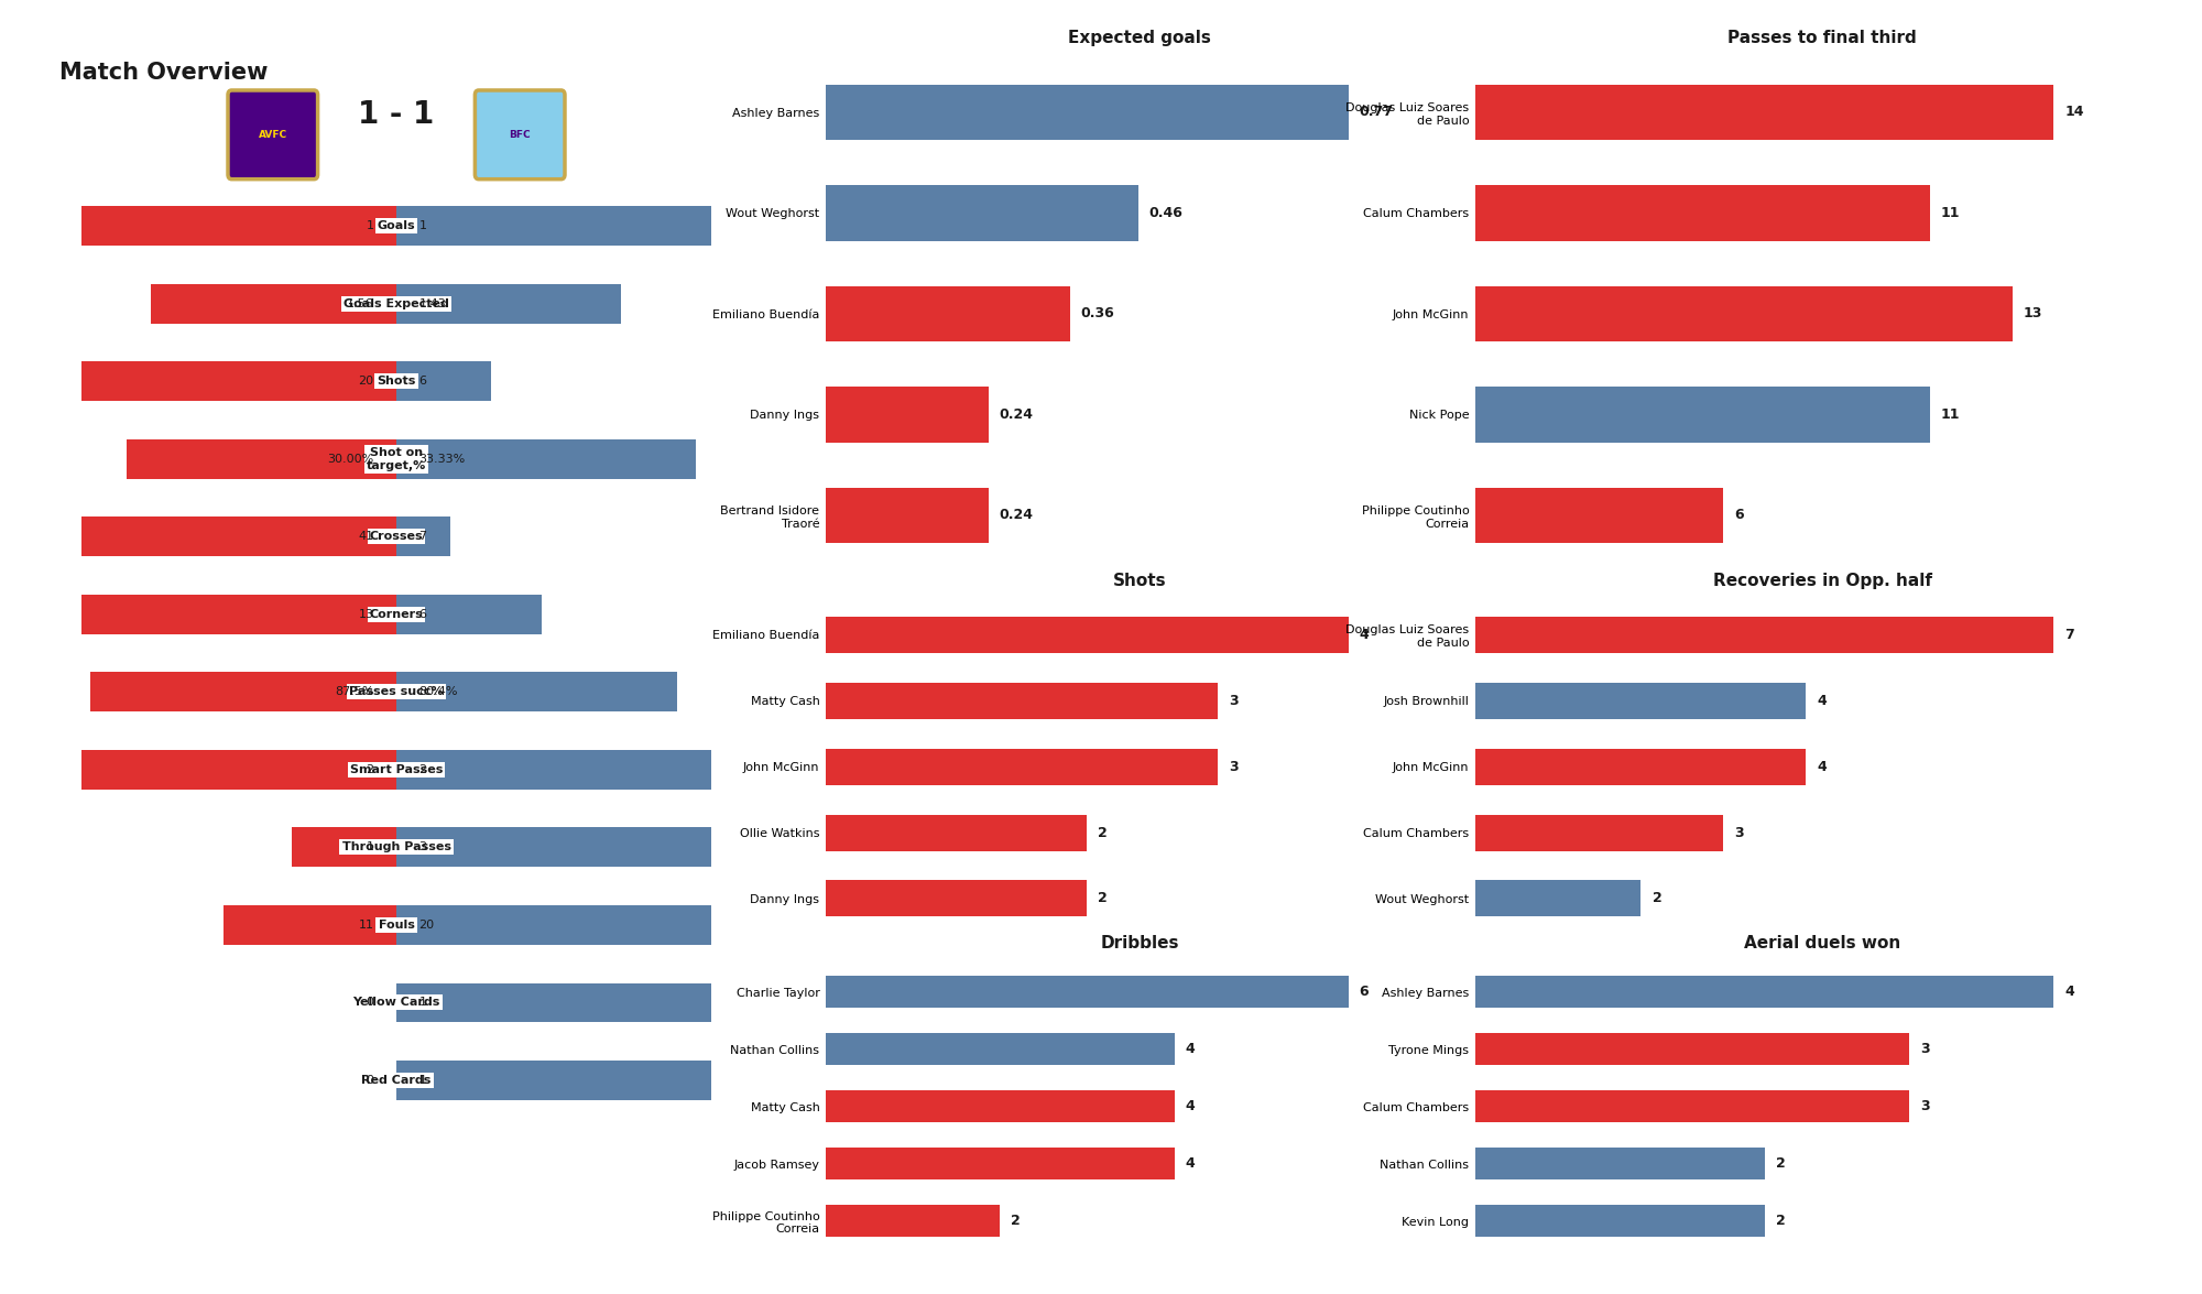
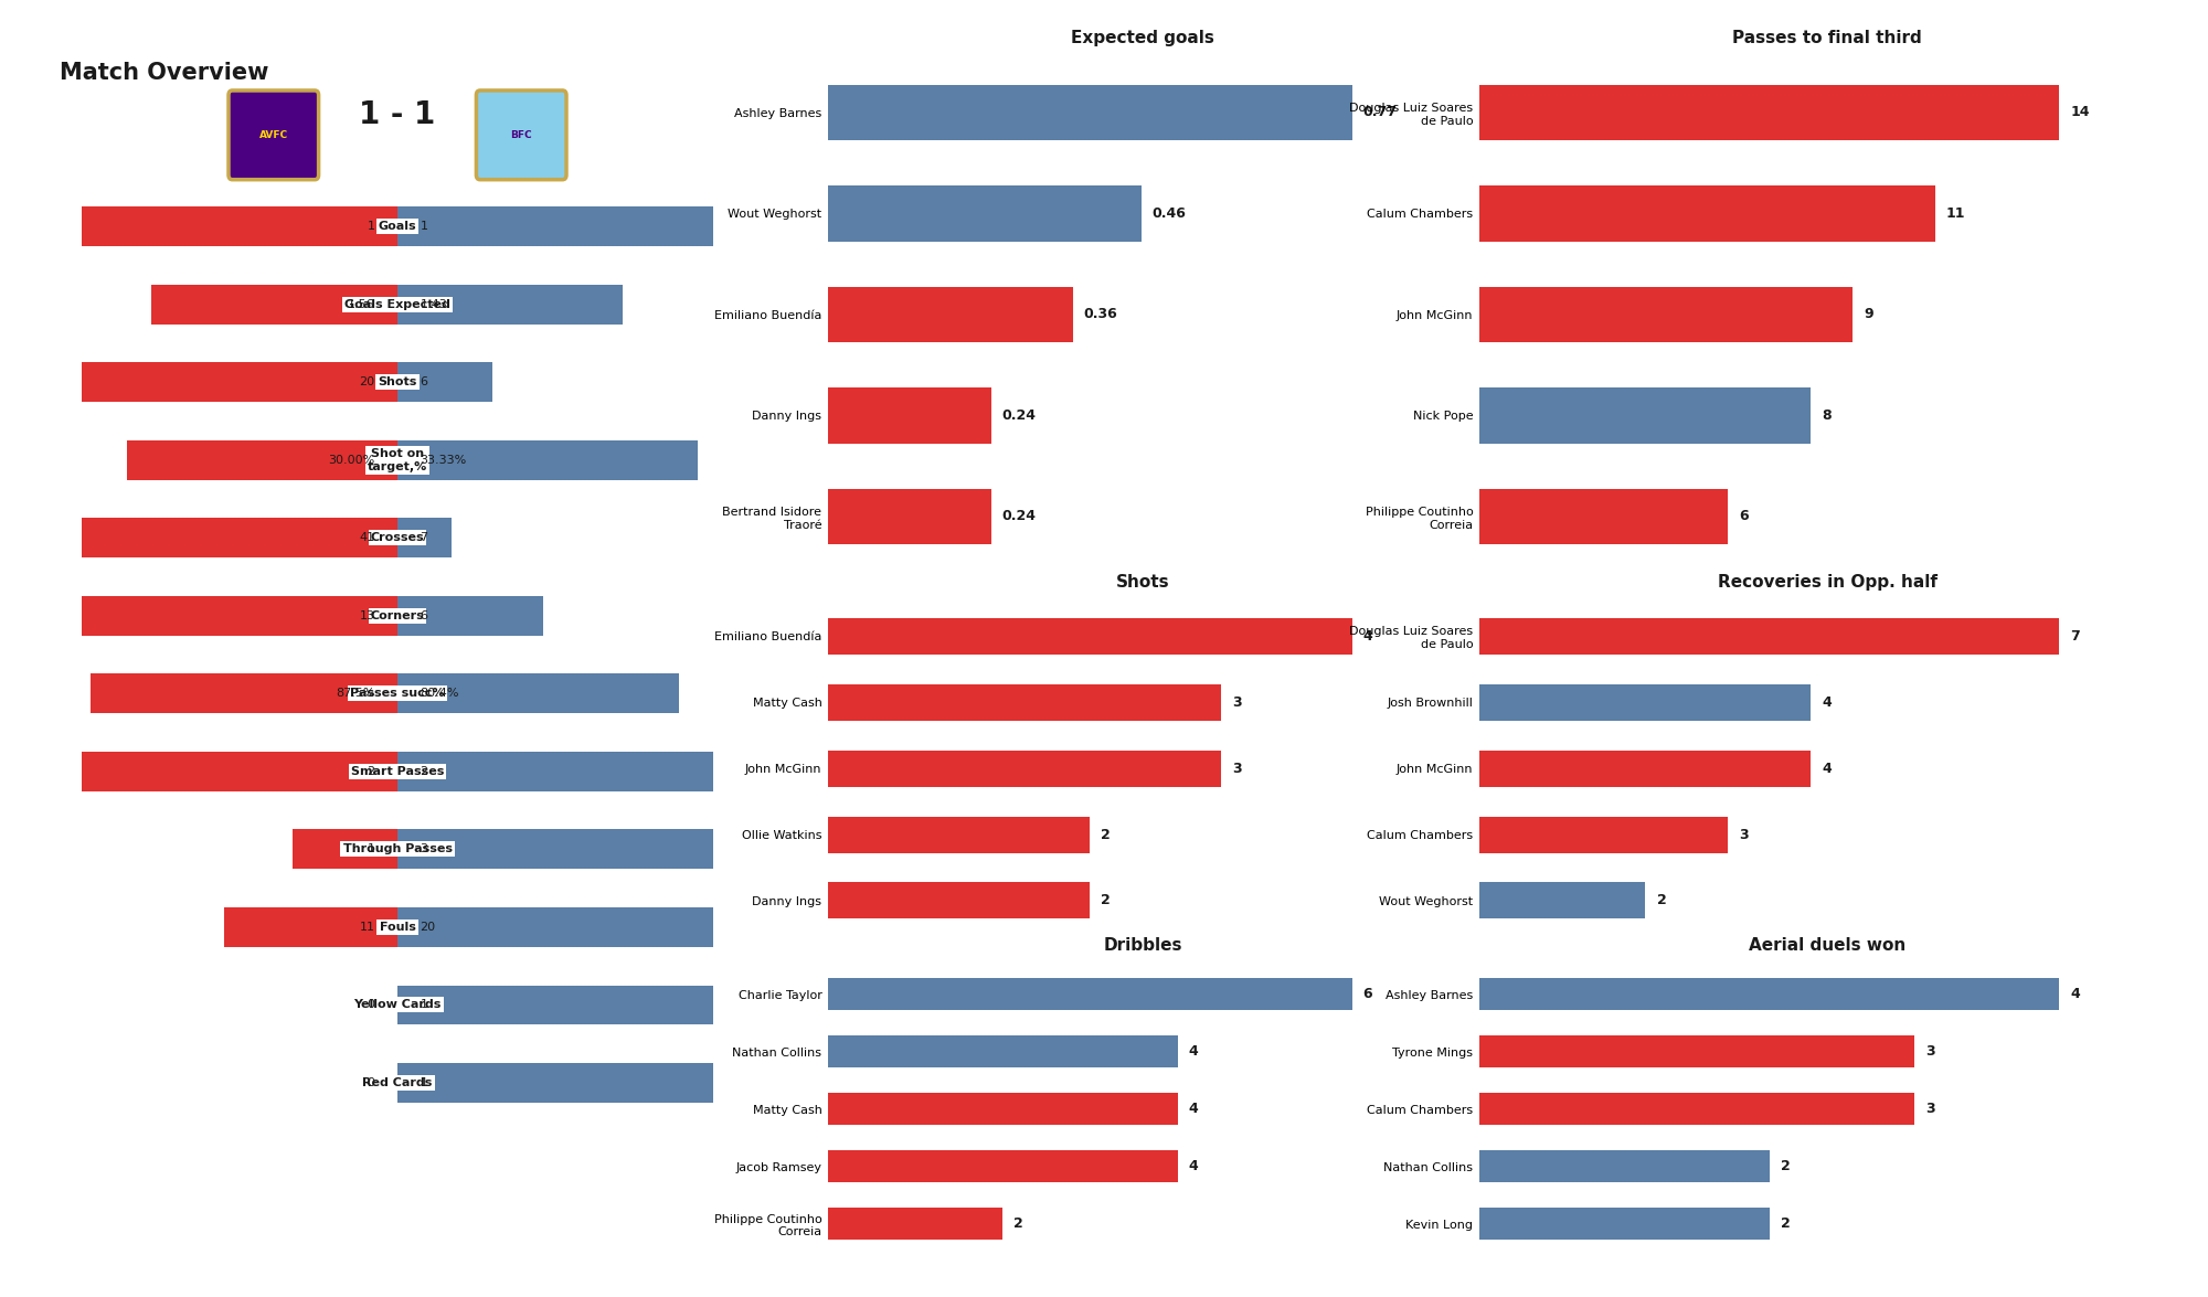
Passes to final third/John McGinn: 13 -> 9
Passes to final third/Nick Pope: 11 -> 8
